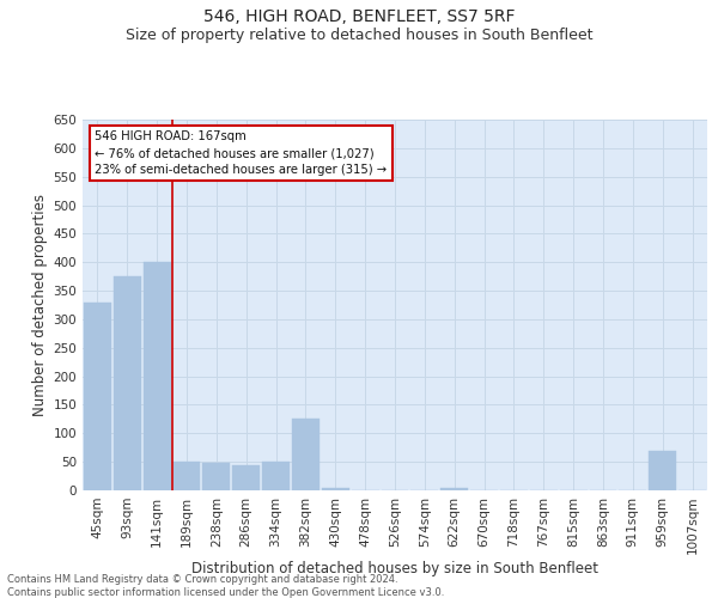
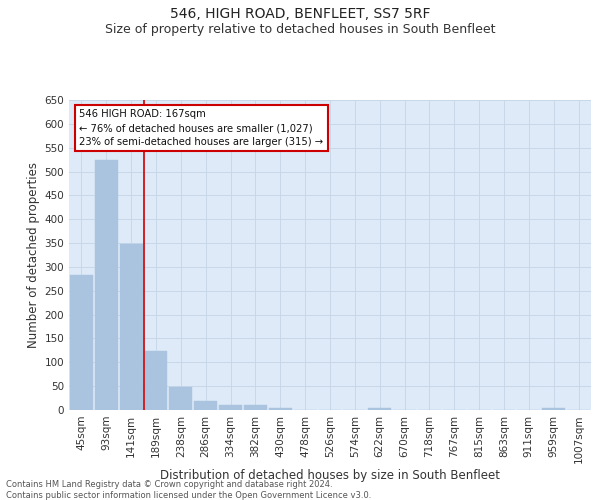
45sqm: 330 -> 283
93sqm: 375 -> 524
141sqm: 400 -> 348
189sqm: 50 -> 123
286sqm: 45 -> 19
334sqm: 50 -> 11
382sqm: 125 -> 11
959sqm: 70 -> 5
